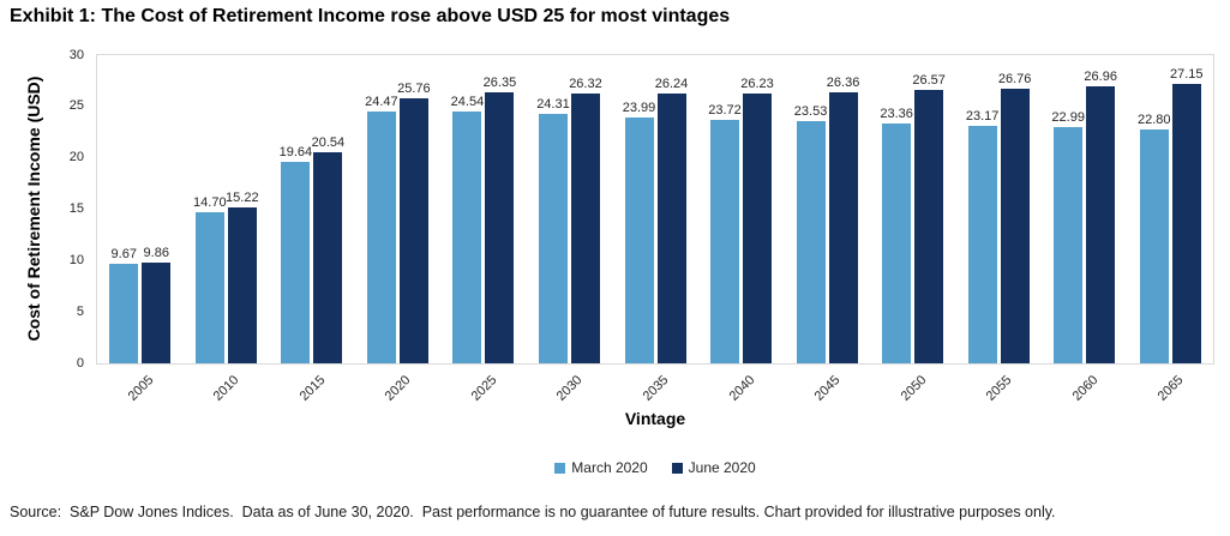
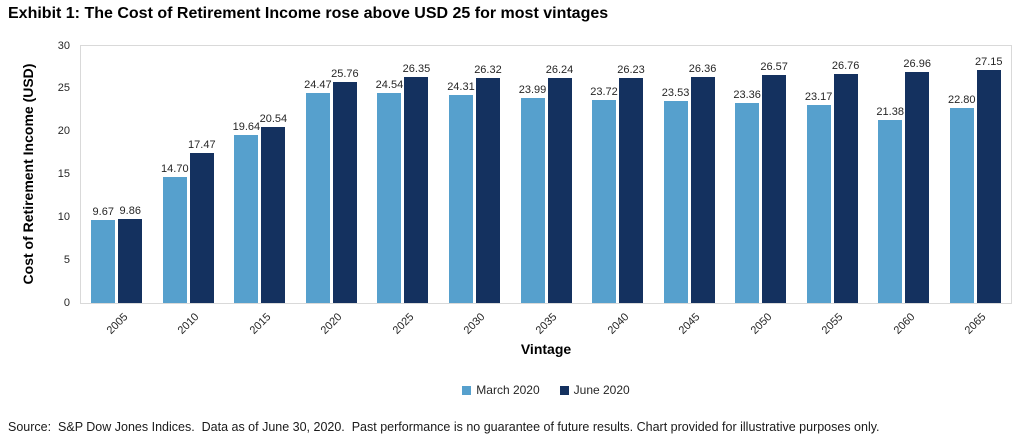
June 2020/2010: 15.22 -> 17.47
March 2020/2060: 22.99 -> 21.38
